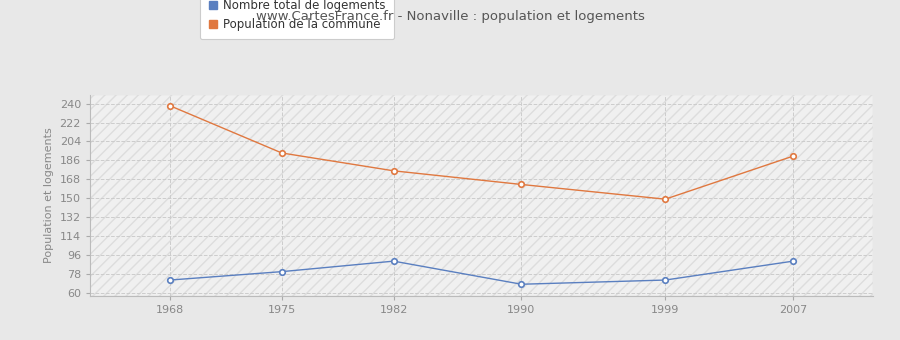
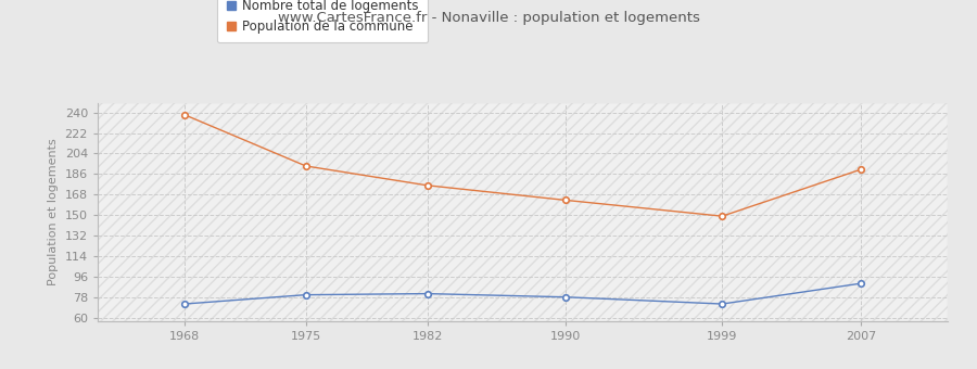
Nombre total de logements/1982: 90 -> 81
Nombre total de logements/1990: 68 -> 78
